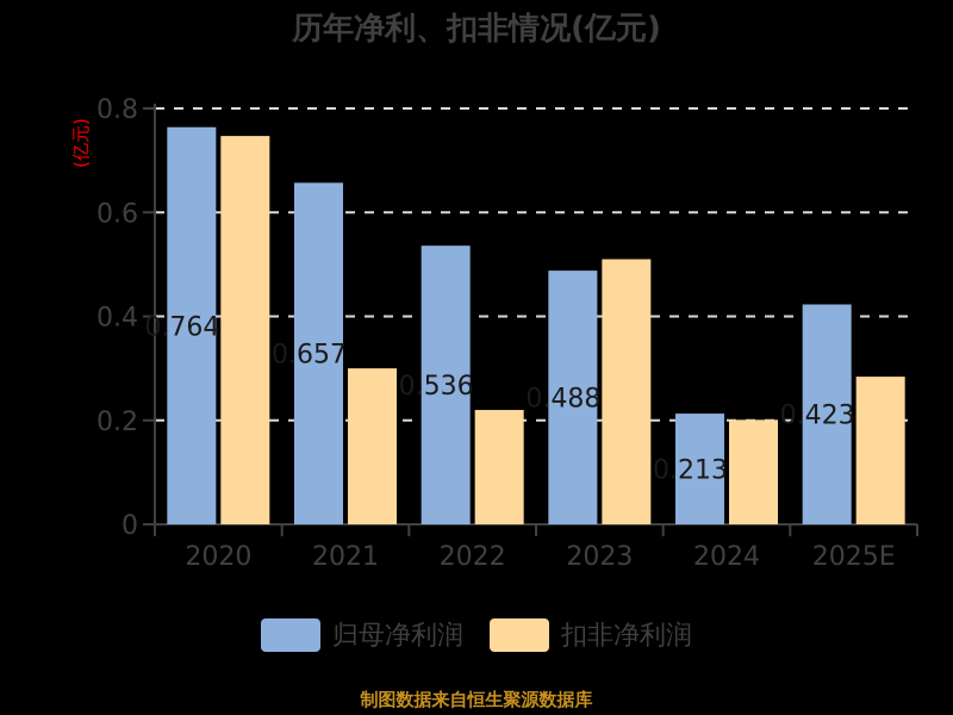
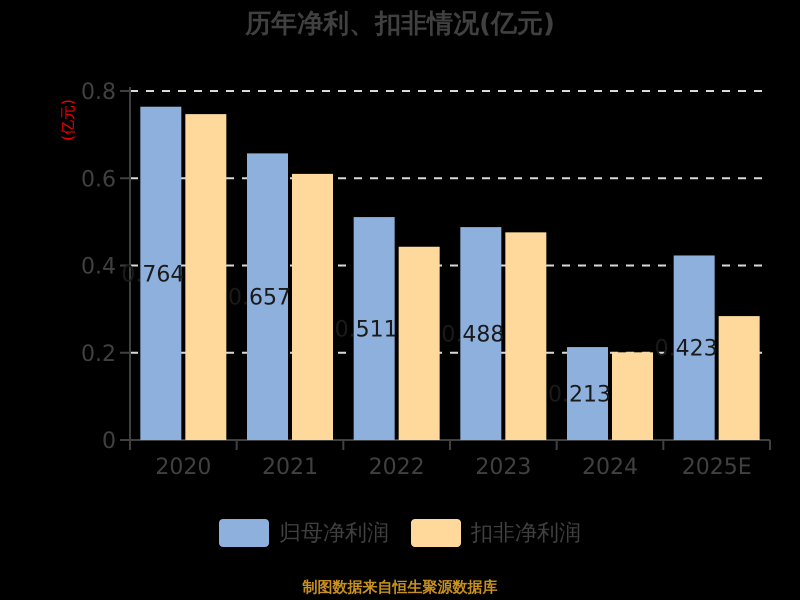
扣非净利润/2021: 0.30 -> 0.61
归母净利润/2022: 0.536 -> 0.511
扣非净利润/2022: 0.22 -> 0.44
扣非净利润/2023: 0.51 -> 0.48
